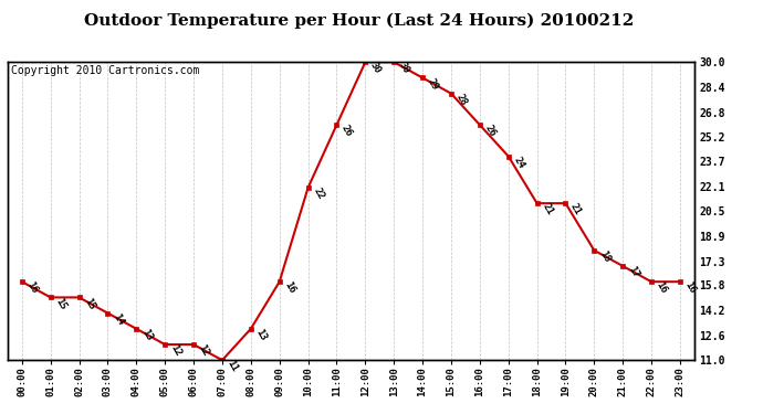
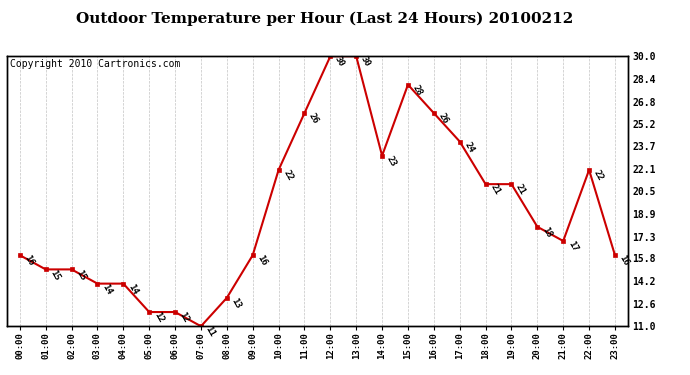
04:00: 13 -> 14
14:00: 29 -> 23
22:00: 16 -> 22
